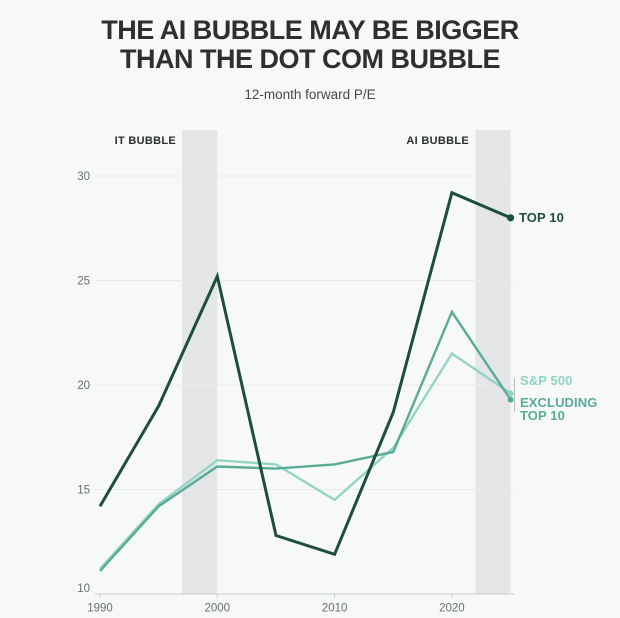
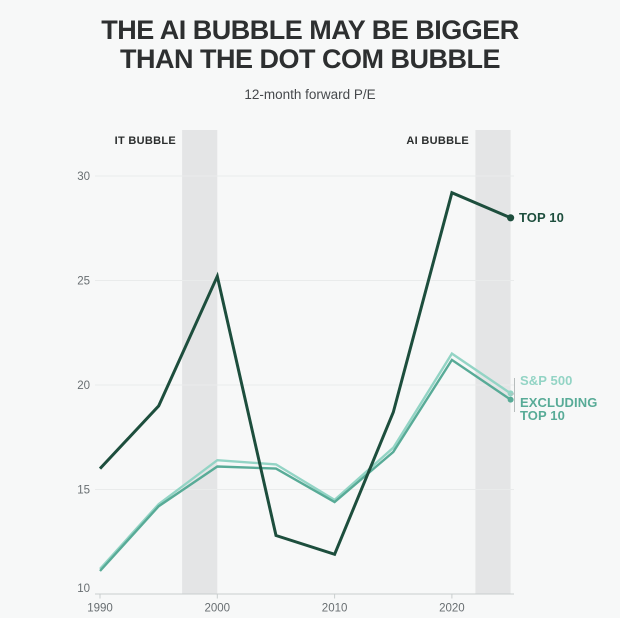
TOP 10/1990: 14.2 -> 16.0
S&P 500 EXCLUDING TOP 10/2010: 16.2 -> 14.4
S&P 500 EXCLUDING TOP 10/2020: 23.5 -> 21.2
